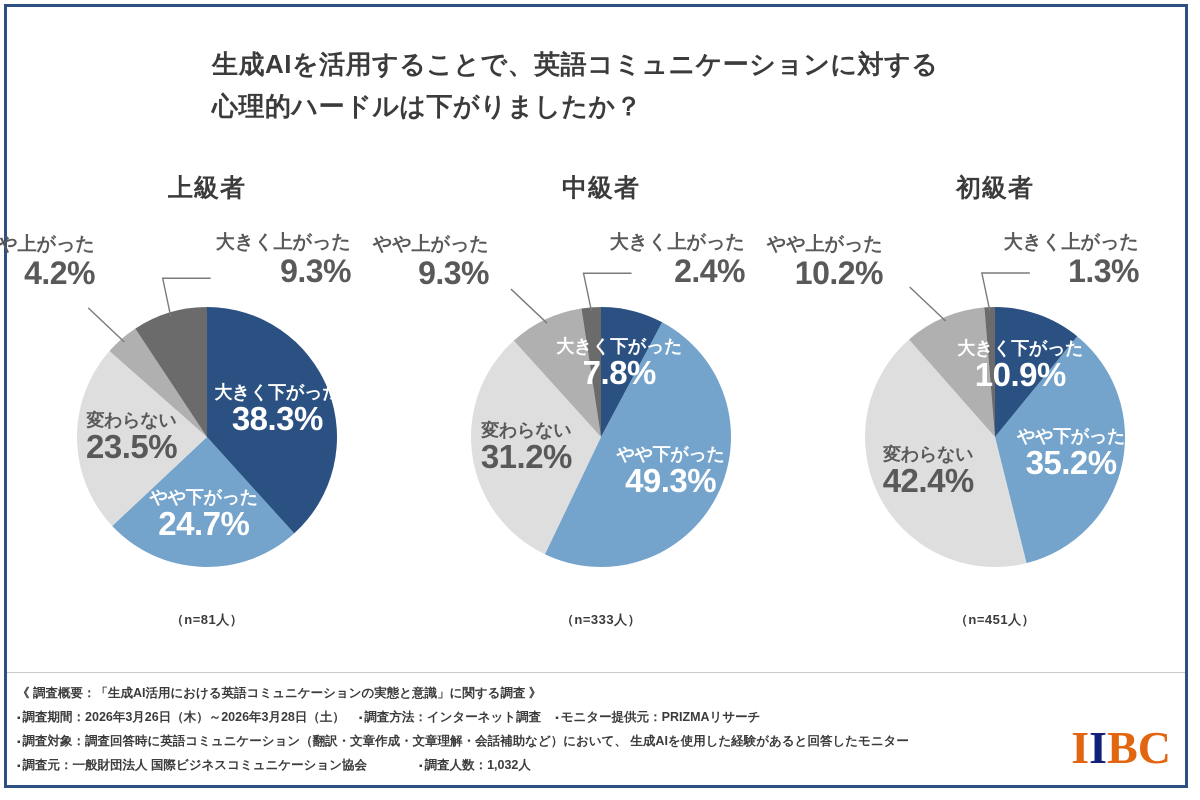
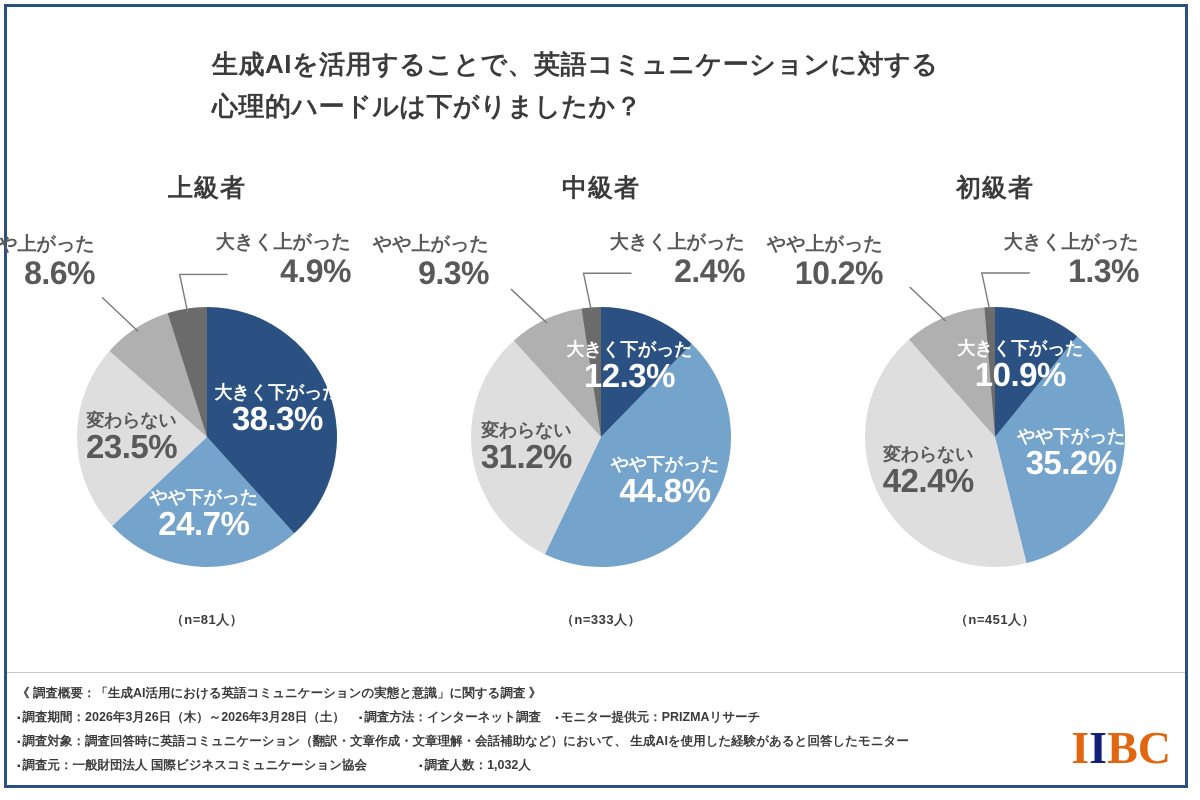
上級者/やや上がった: 4.2% -> 8.6%
上級者/大きく上がった: 9.3% -> 4.9%
中級者/大きく下がった: 7.8% -> 12.3%
中級者/やや下がった: 49.3% -> 44.8%
